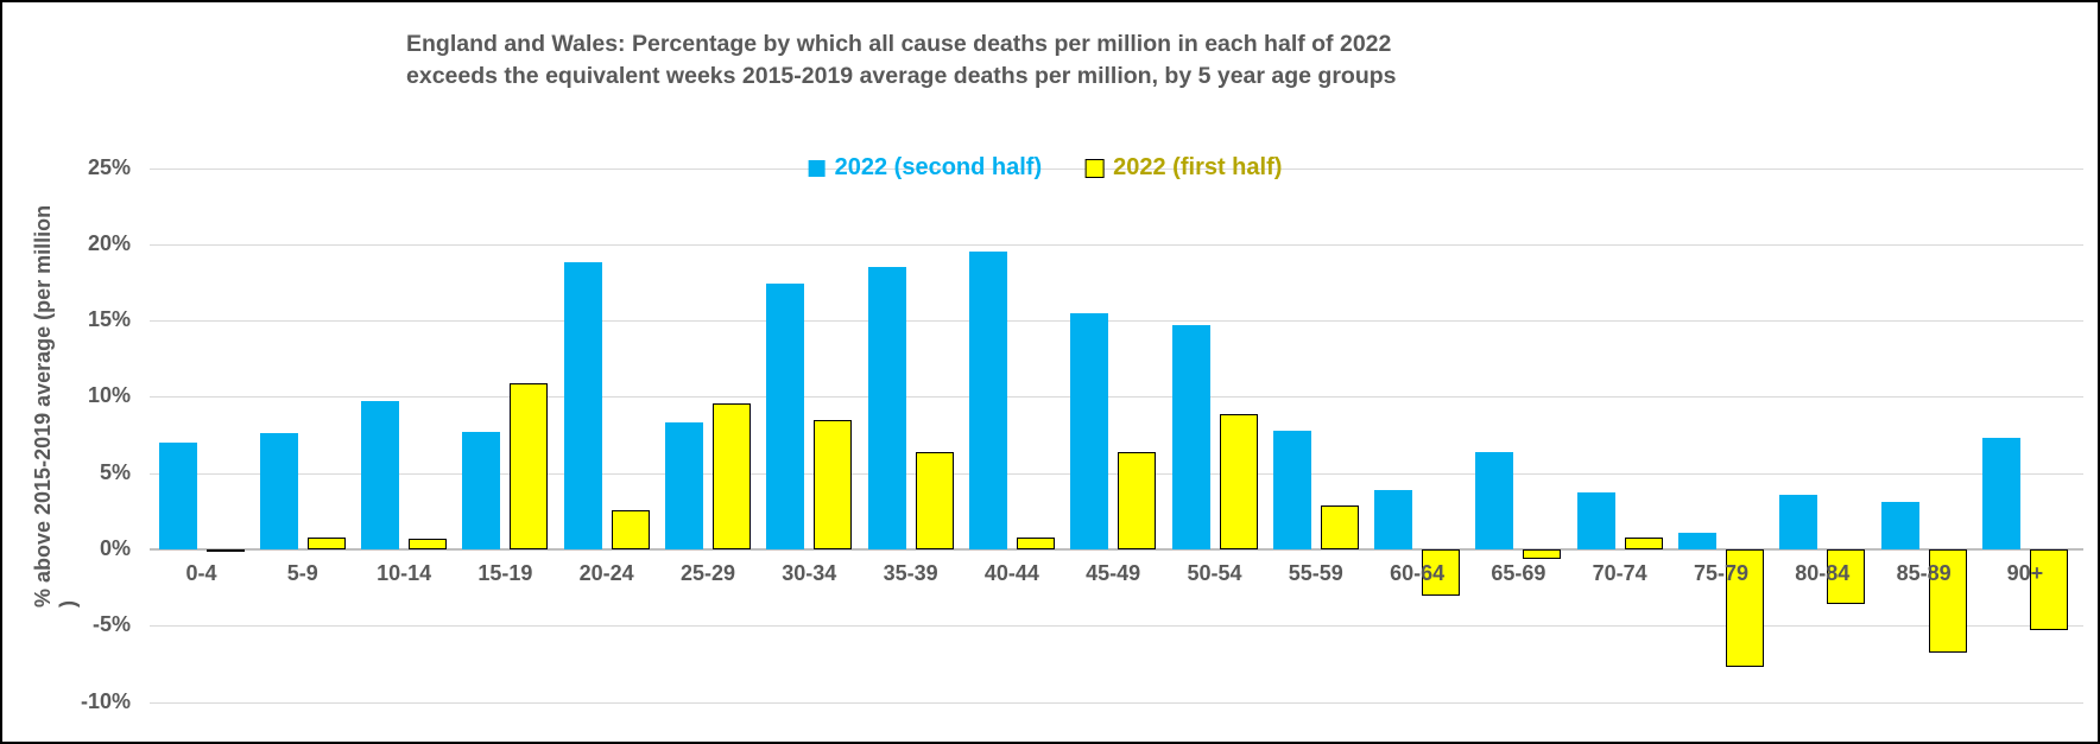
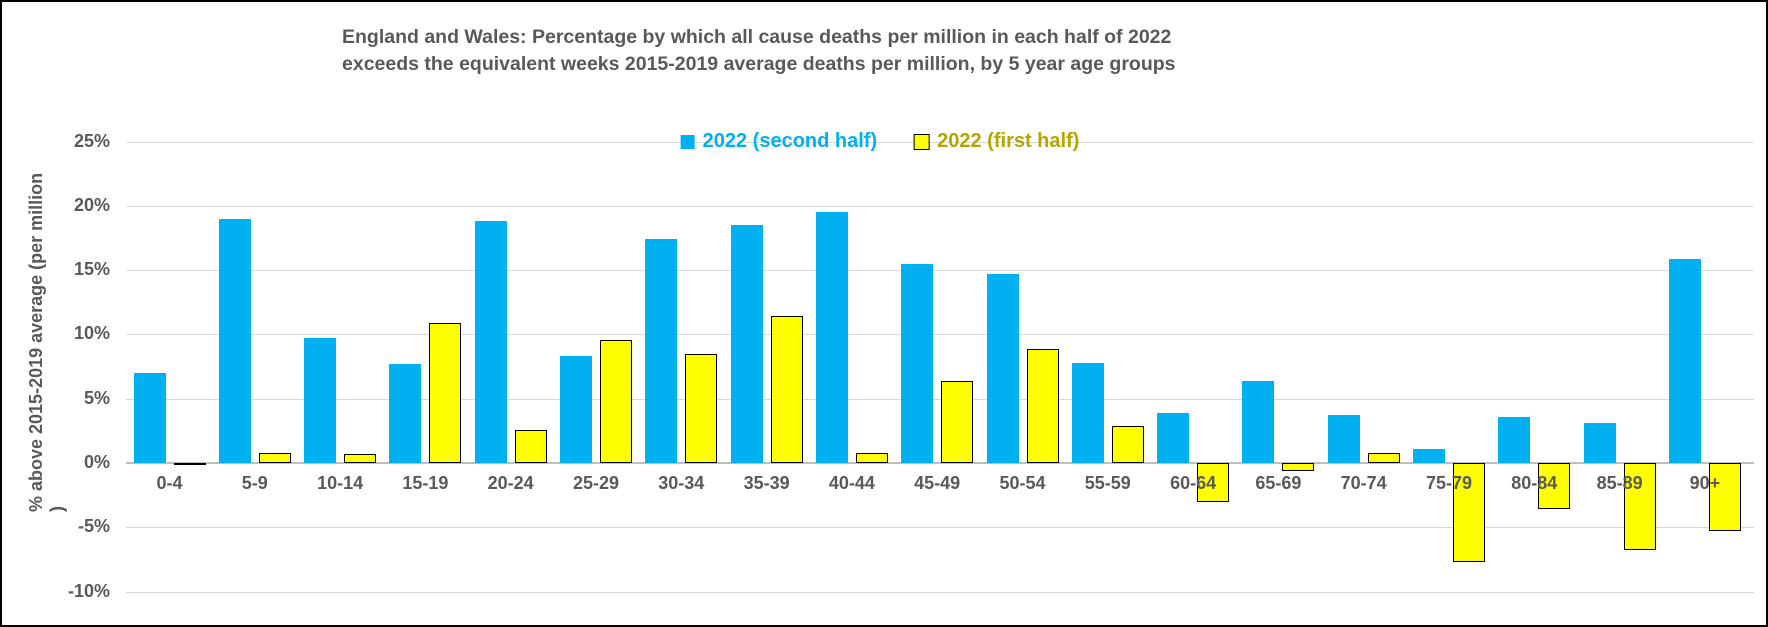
2022 (second half)/5-9: 7.6% -> 19.0%
2022 (first half)/35-39: 6.4% -> 11.4%
2022 (second half)/90+: 7.3% -> 15.9%
